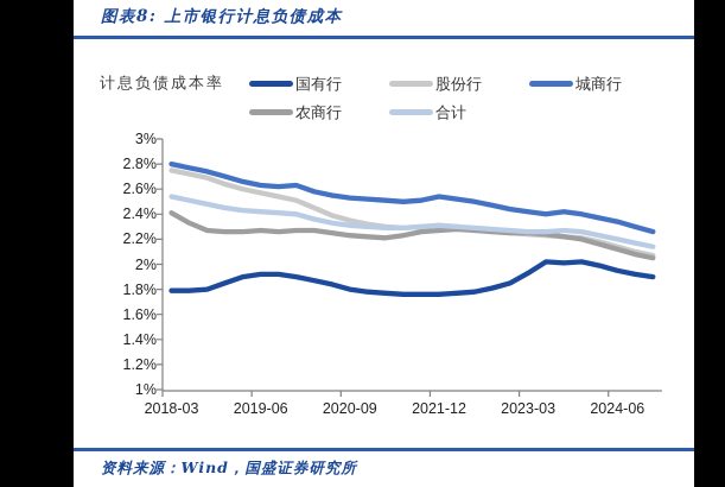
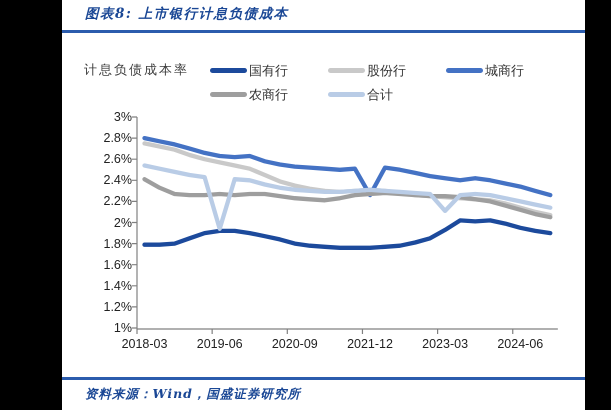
合计/2019-06: 2.42% -> 1.94%
城商行/2021-12: 2.54% -> 2.26%
合计/2023-03: 2.26% -> 2.11%
